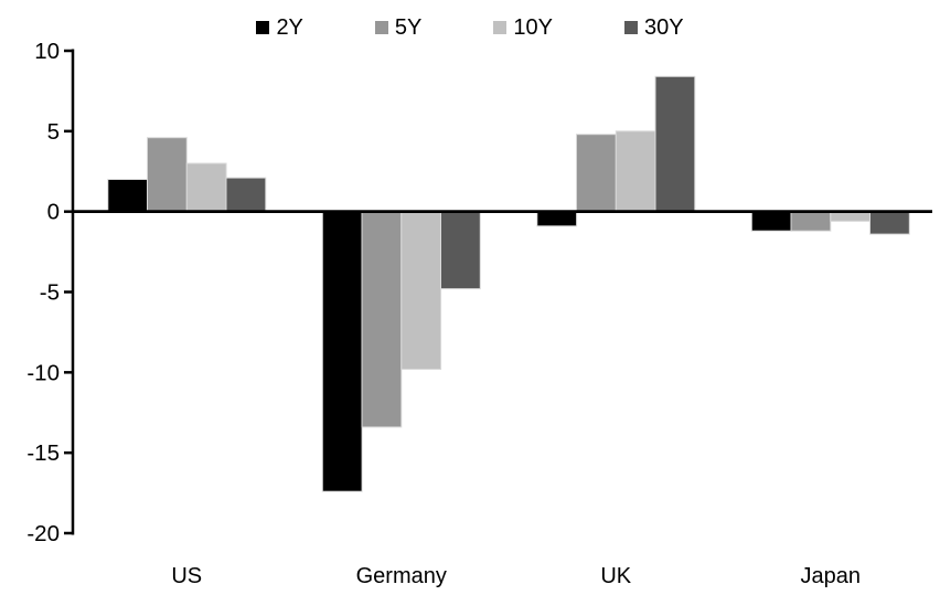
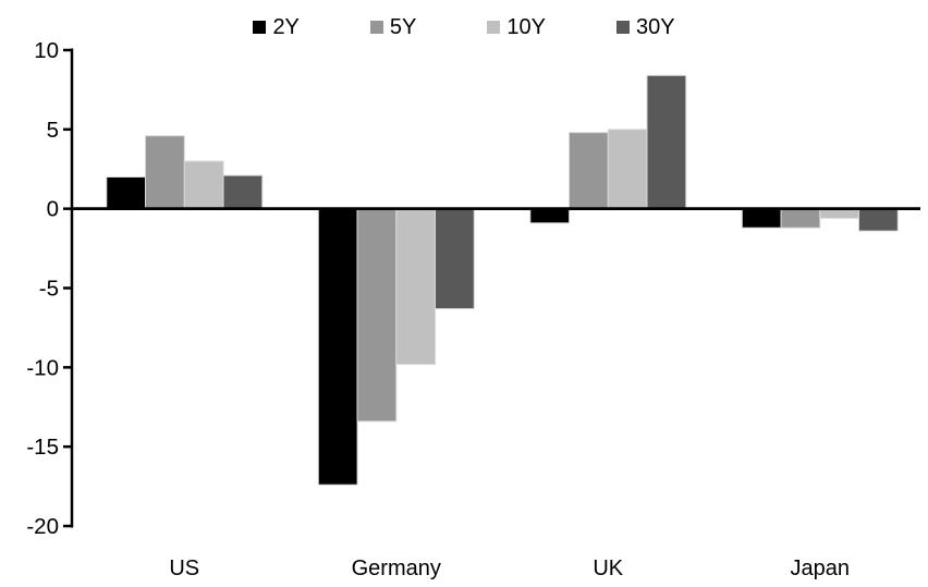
30Y/Germany: -4.8 -> -6.3
